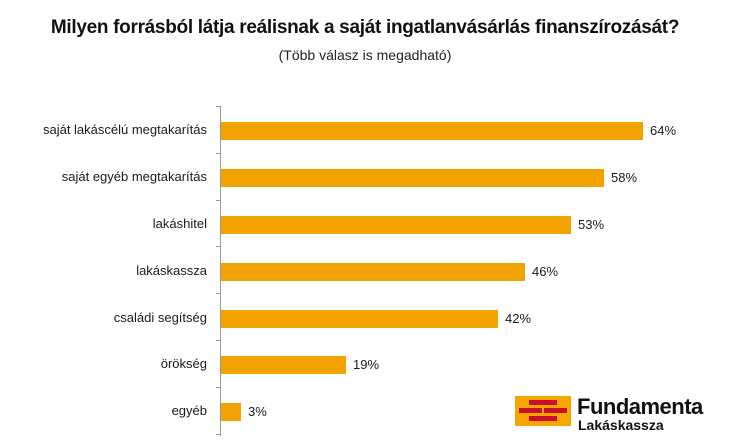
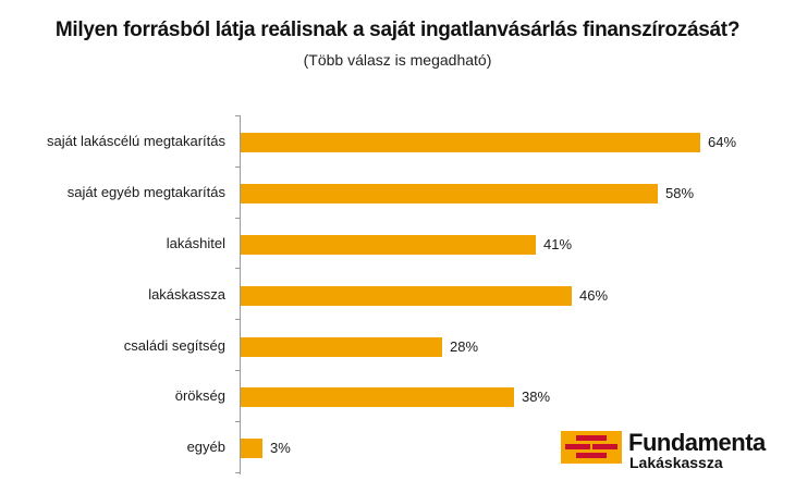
lakáshitel: 53% -> 41%
családi segítség: 42% -> 28%
örökség: 19% -> 38%
